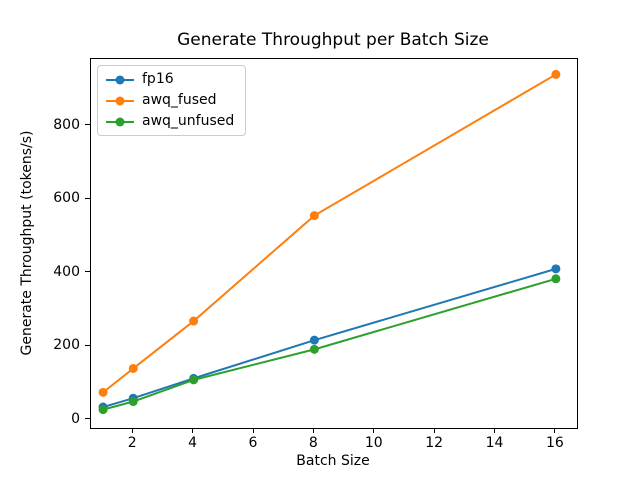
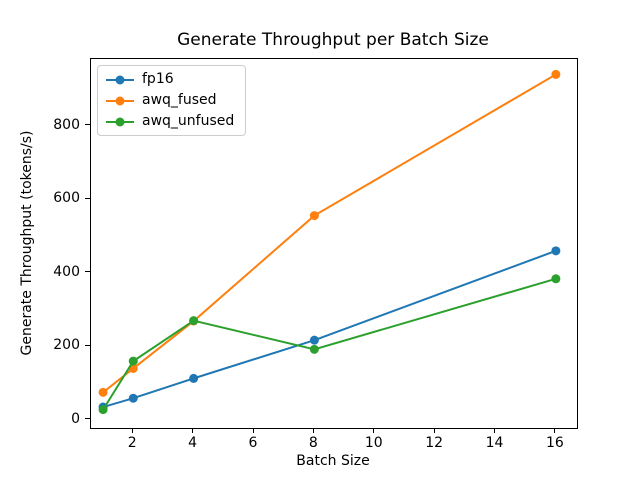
awq_unfused/2: 50 -> 160
awq_unfused/4: 110 -> 270
fp16/16: 410 -> 460
